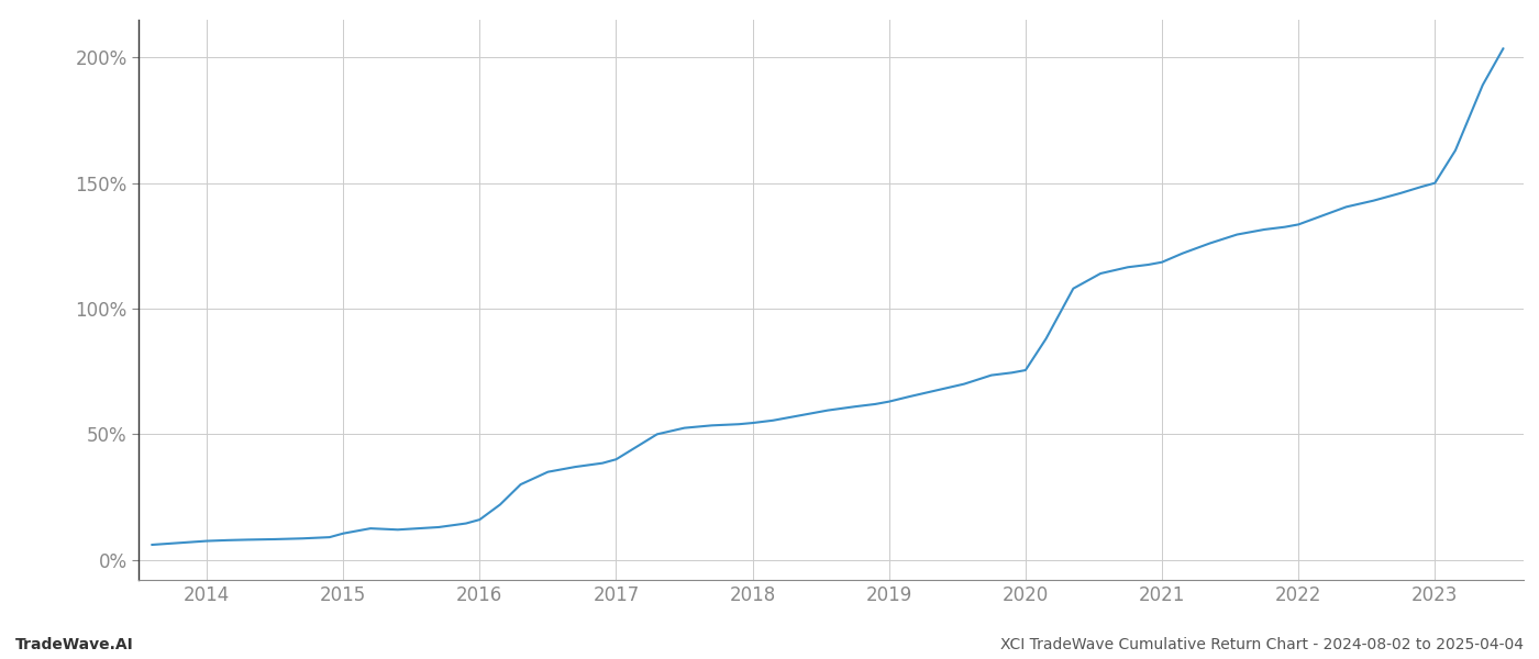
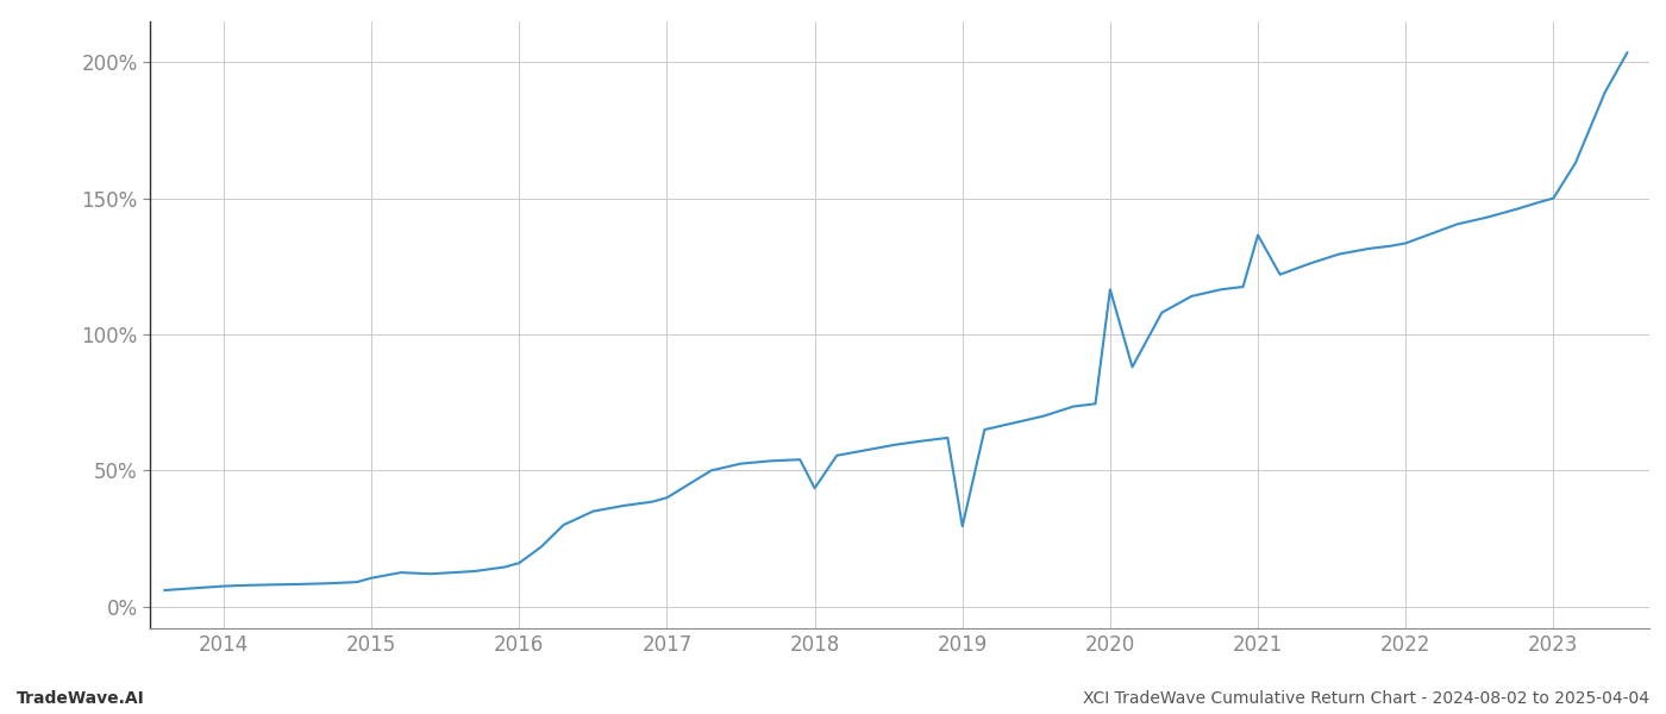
2018: 54.5% -> 43.5%
2019: 63.0% -> 29.5%
2020: 75.5% -> 116.5%
2021: 118.5% -> 136.5%
